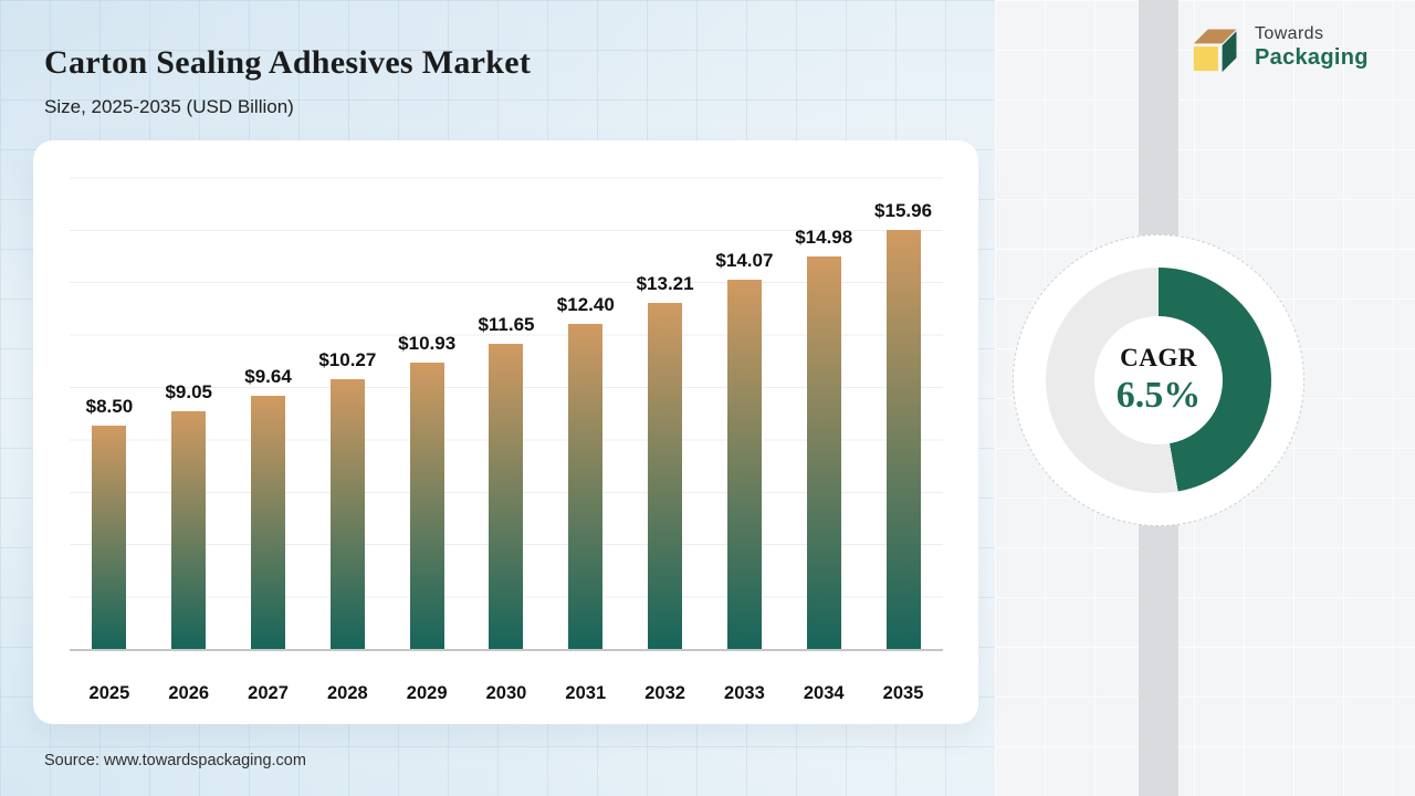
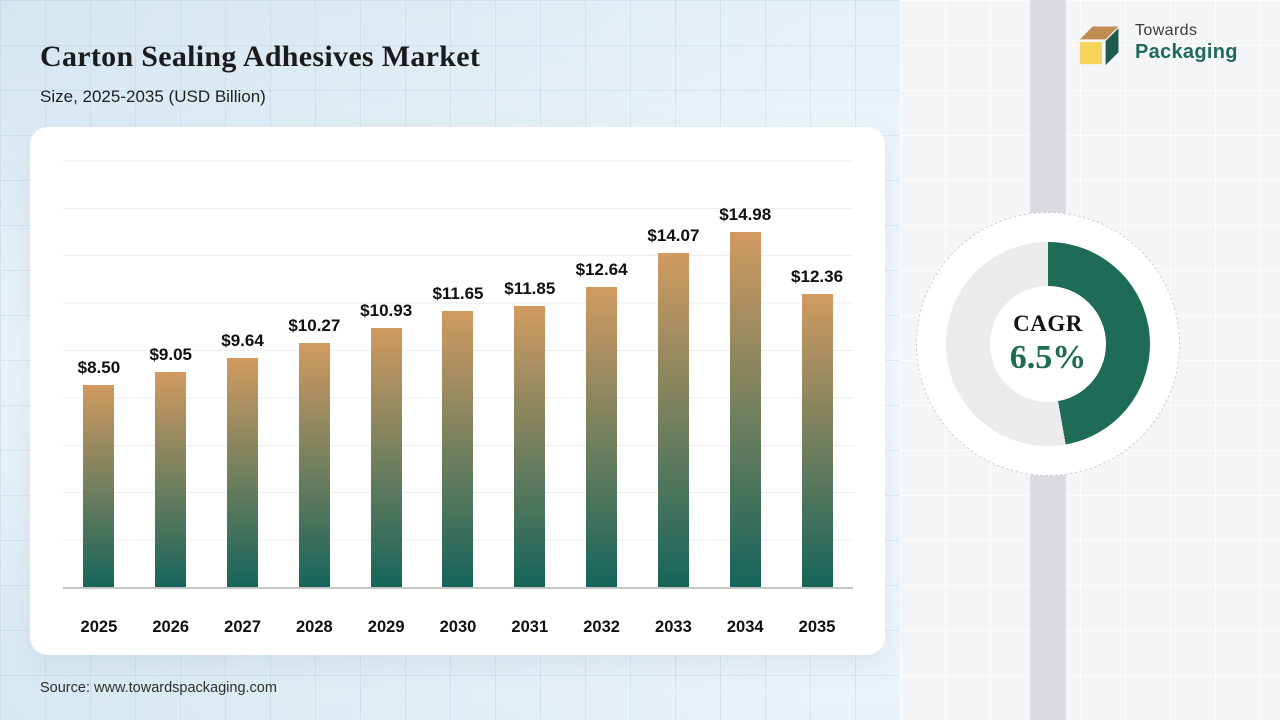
2031: $12.40 -> $11.85
2032: $13.21 -> $12.64
2035: $15.96 -> $12.36
